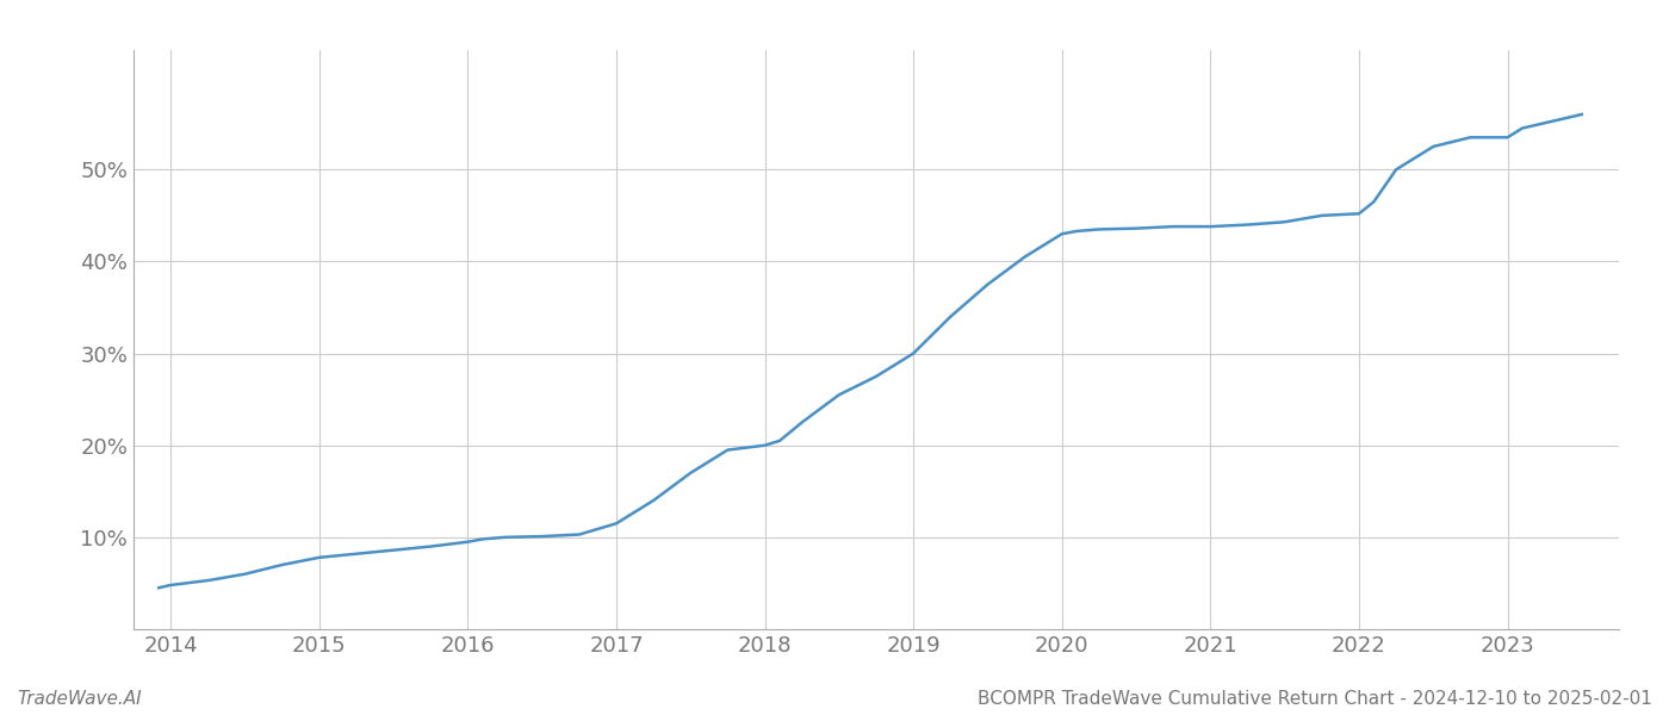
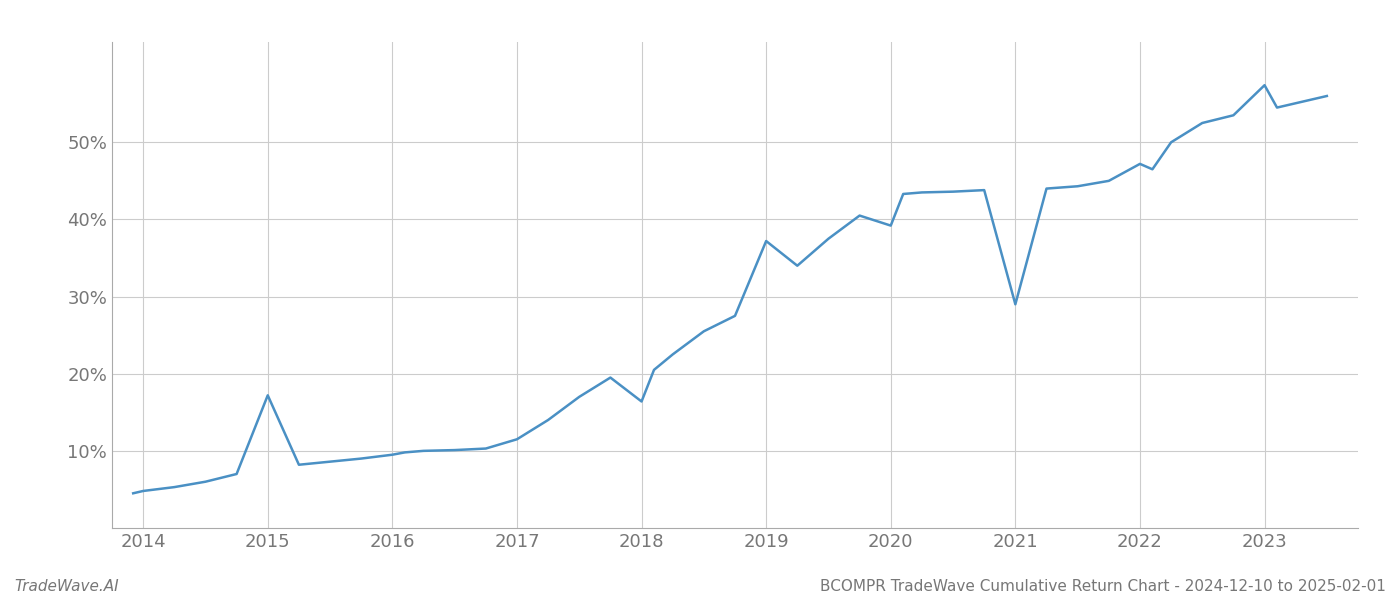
2015: 7.8% -> 17.2%
2018: 20.0% -> 16.4%
2019: 30.0% -> 37.2%
2020: 43.0% -> 39.2%
2021: 43.8% -> 29.0%
2022: 45.2% -> 47.2%
2023: 53.5% -> 57.4%
